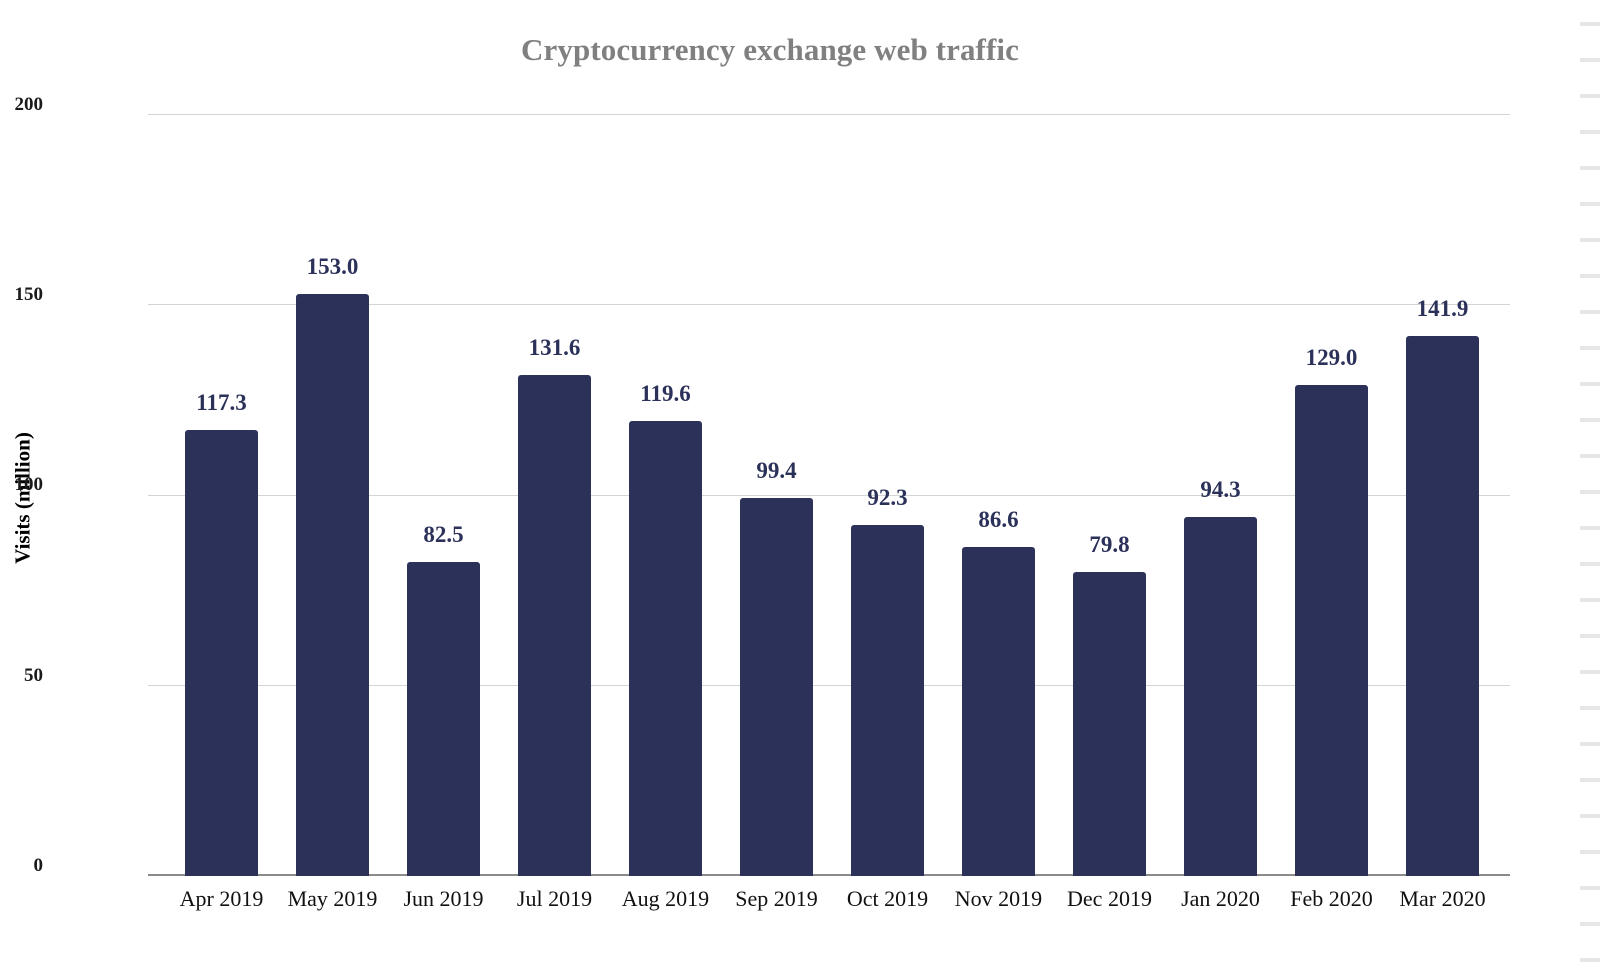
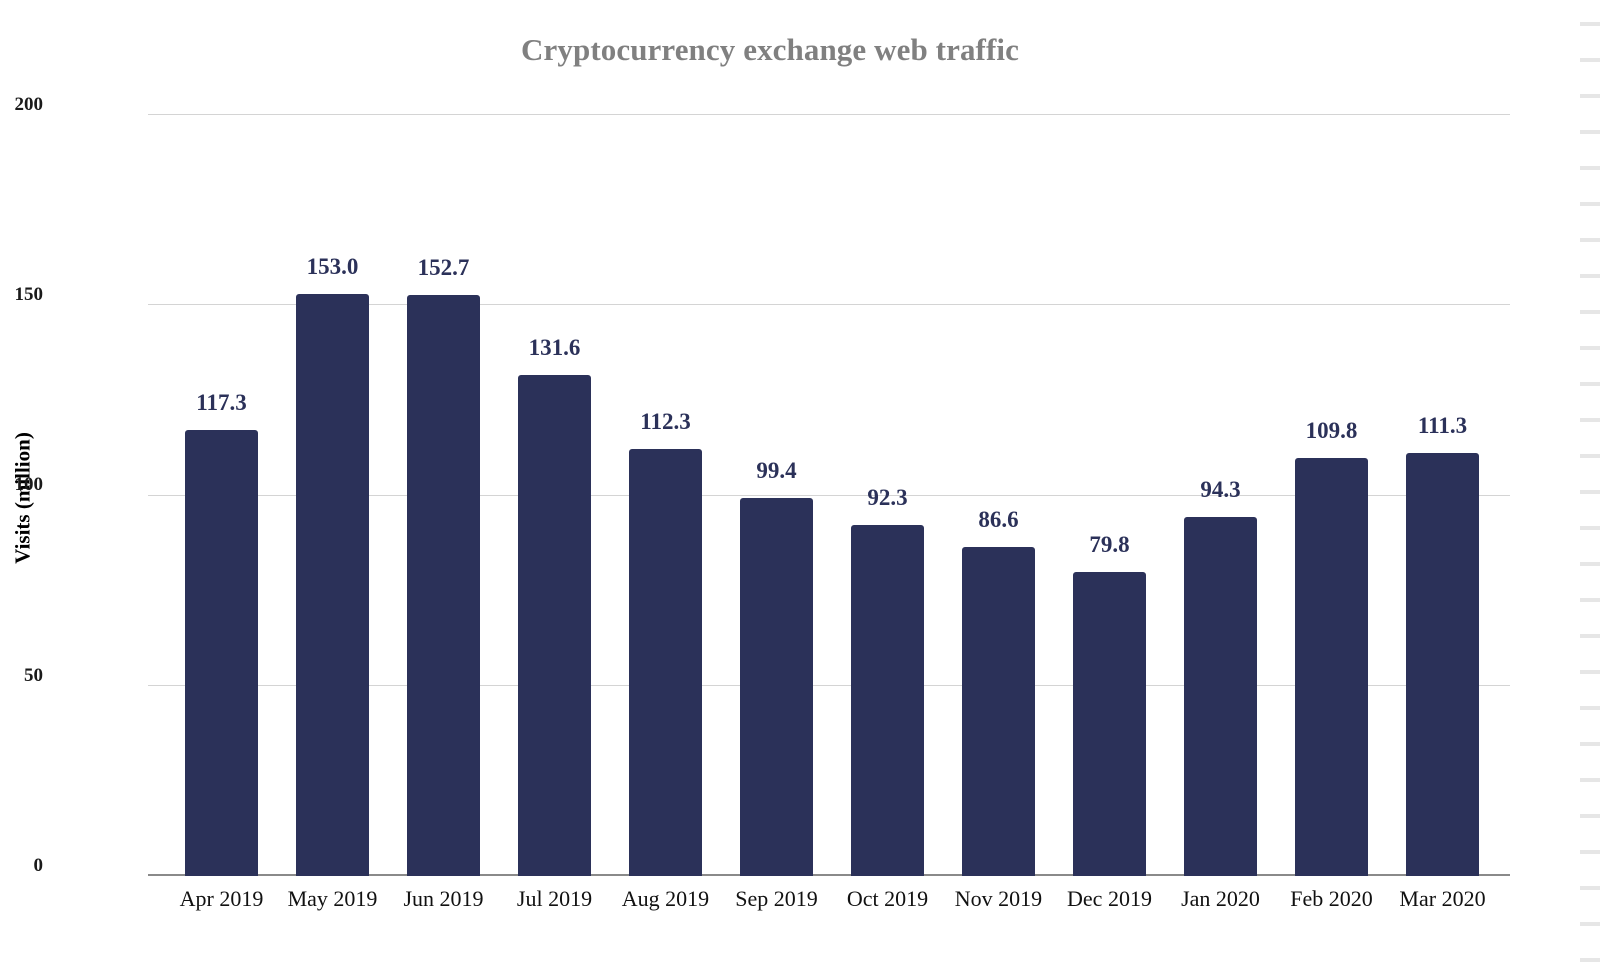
Jun 2019: 82.5 -> 152.7
Aug 2019: 119.6 -> 112.3
Feb 2020: 129.0 -> 109.8
Mar 2020: 141.9 -> 111.3
